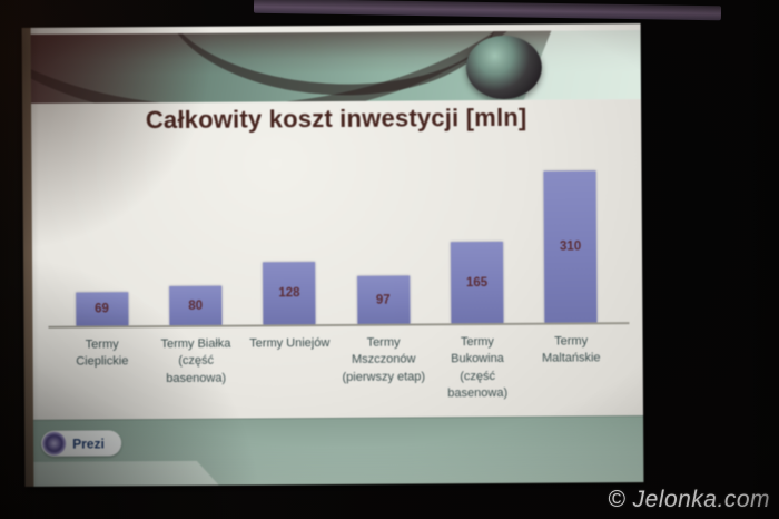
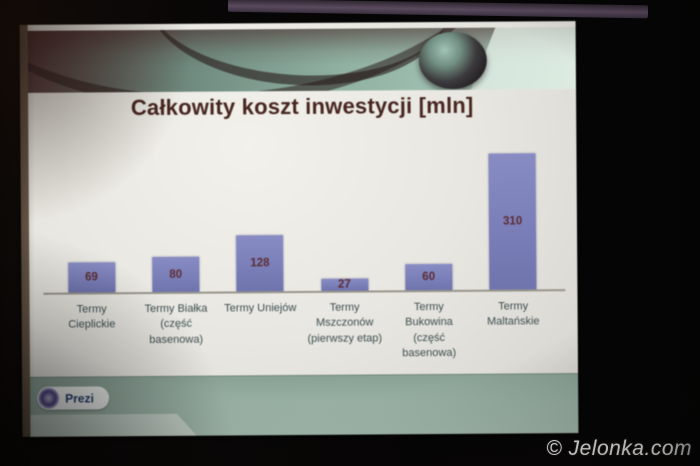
Termy Mszczonów (pierwszy etap): 97 -> 27
Termy Bukowina (część basenowa): 165 -> 60
